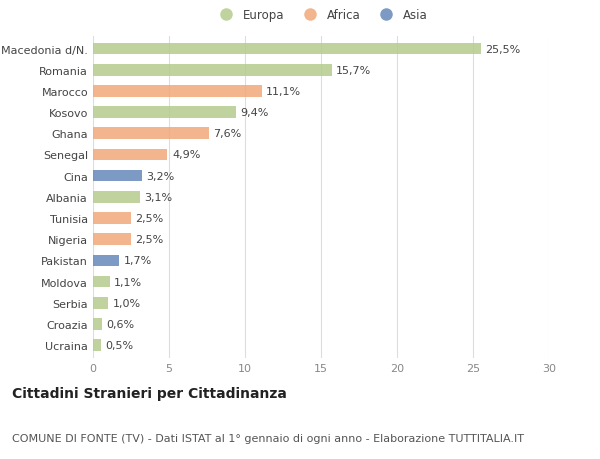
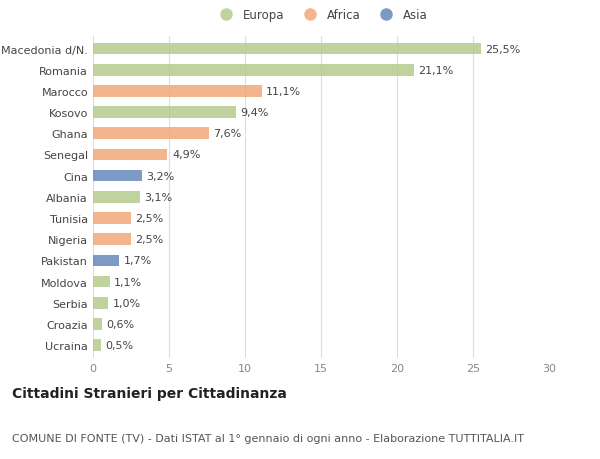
Romania: 15,7% -> 21,1%
